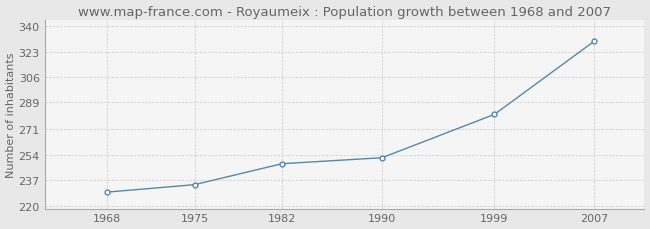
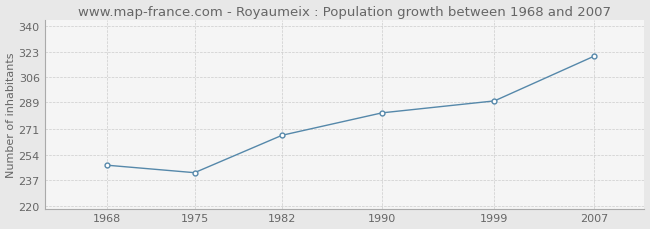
1968: 229 -> 247
1975: 234 -> 242
1982: 248 -> 267
1990: 252 -> 282
1999: 281 -> 290
2007: 330 -> 320
